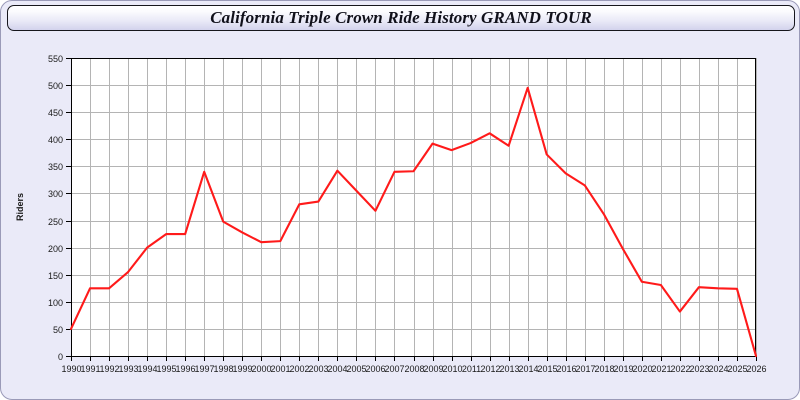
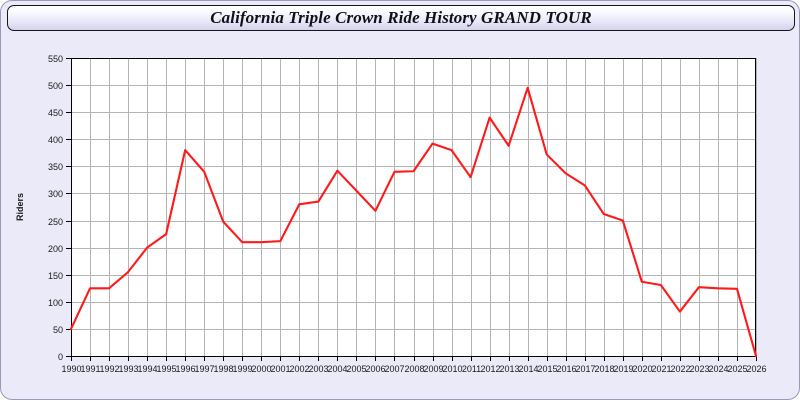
1996: 220 -> 380
1999: 230 -> 210
2011: 390 -> 330
2012: 410 -> 440
2019: 200 -> 250
